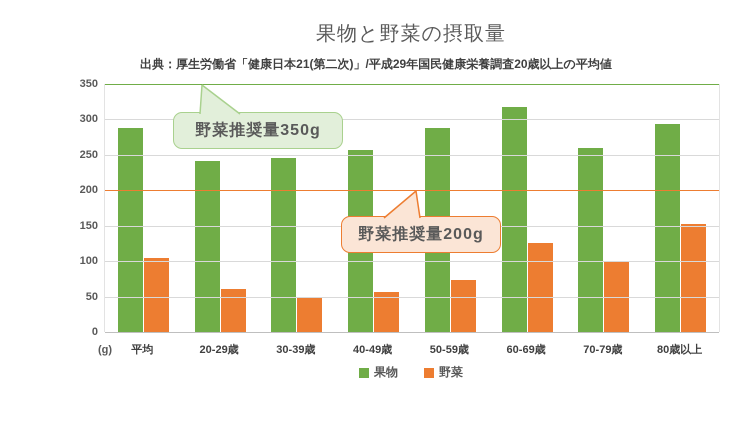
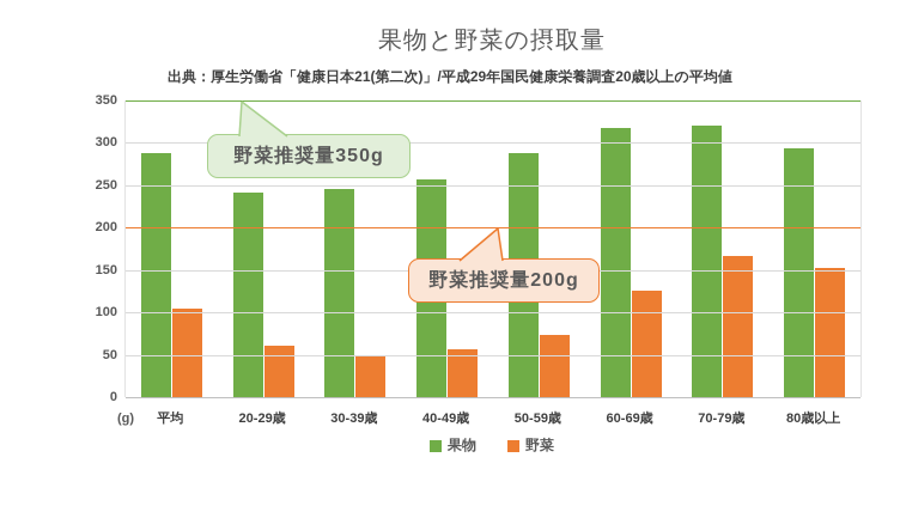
果物/70-79歳: 260 -> 320
野菜/70-79歳: 100 -> 170
